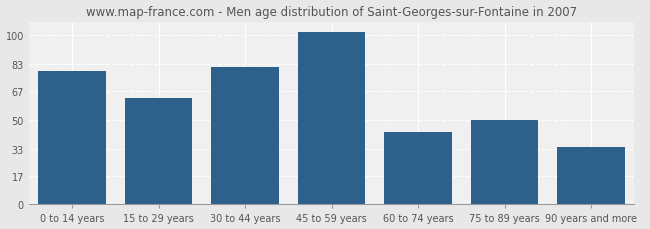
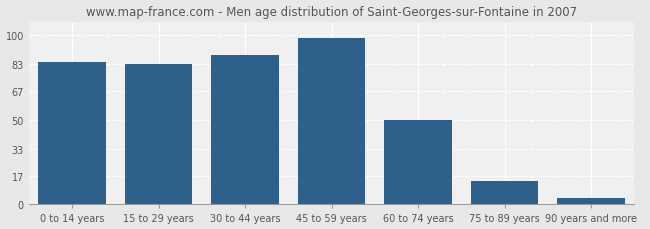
0 to 14 years: 79 -> 84
15 to 29 years: 63 -> 83
30 to 44 years: 81 -> 88
45 to 59 years: 102 -> 98
60 to 74 years: 43 -> 50
75 to 89 years: 50 -> 14
90 years and more: 34 -> 4
